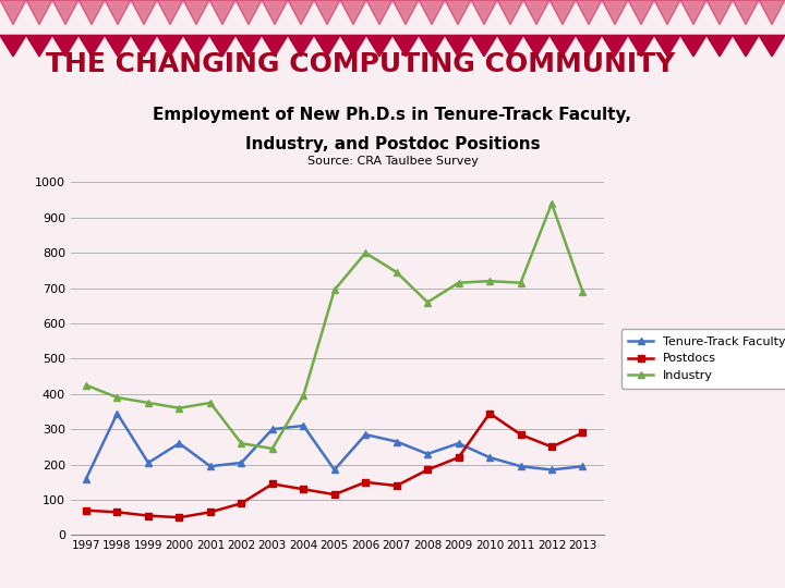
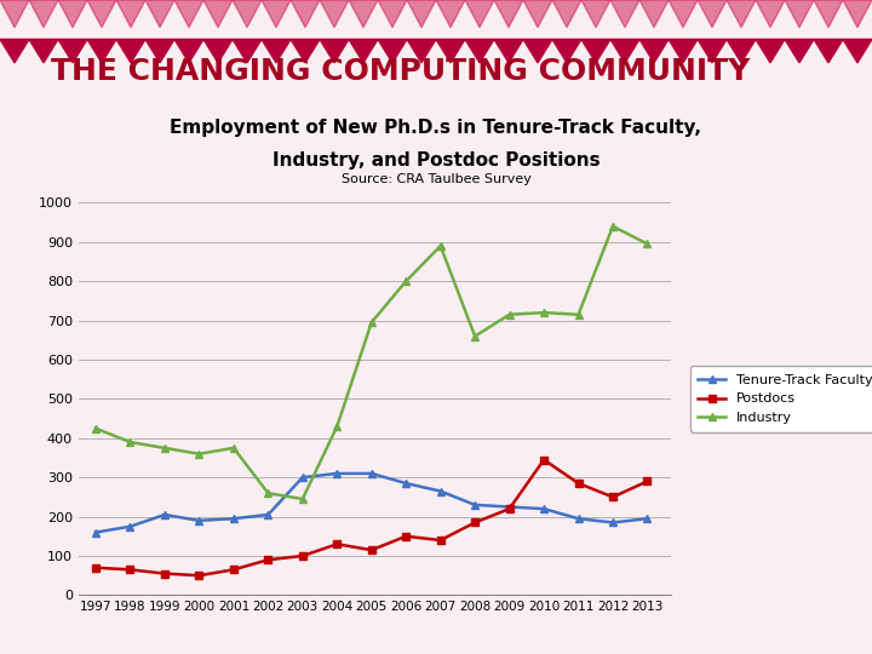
Tenure-Track Faculty/1998: 345 -> 175
Tenure-Track Faculty/2000: 260 -> 190
Postdocs/2003: 145 -> 100
Industry/2004: 395 -> 430
Tenure-Track Faculty/2005: 185 -> 310
Industry/2007: 745 -> 890
Tenure-Track Faculty/2009: 260 -> 225
Industry/2013: 690 -> 895
